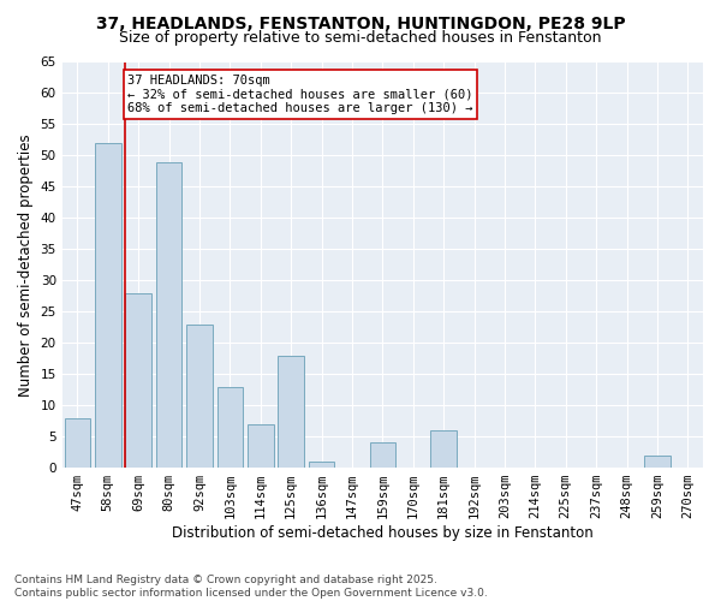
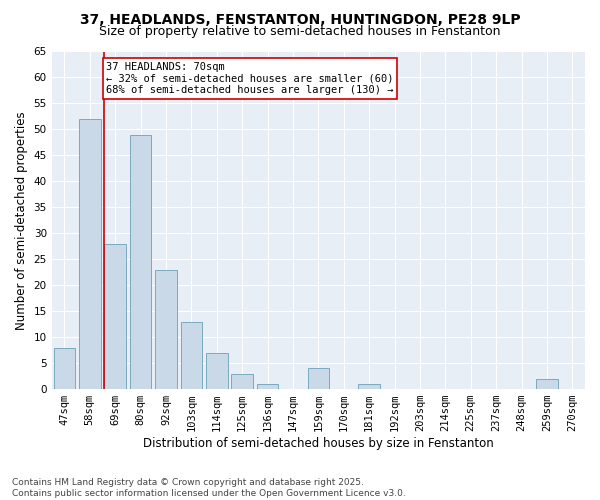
125sqm: 18 -> 3
181sqm: 6 -> 1
